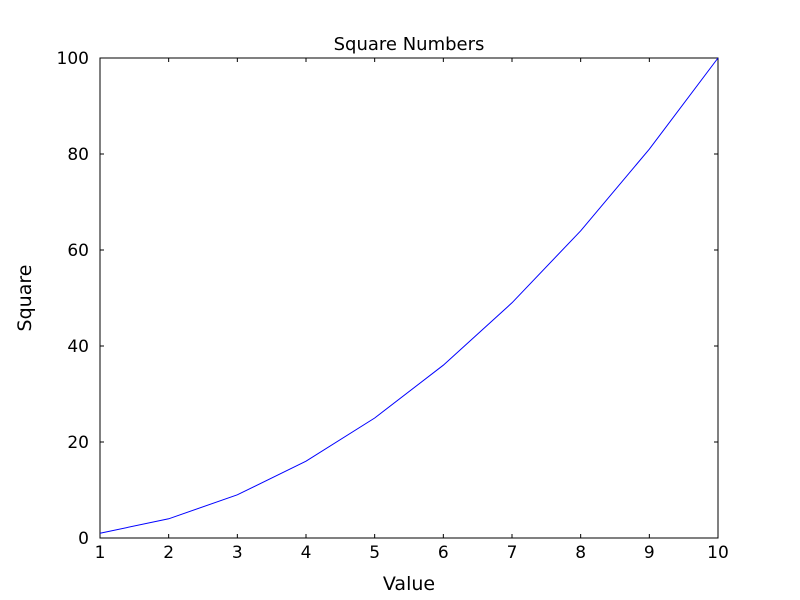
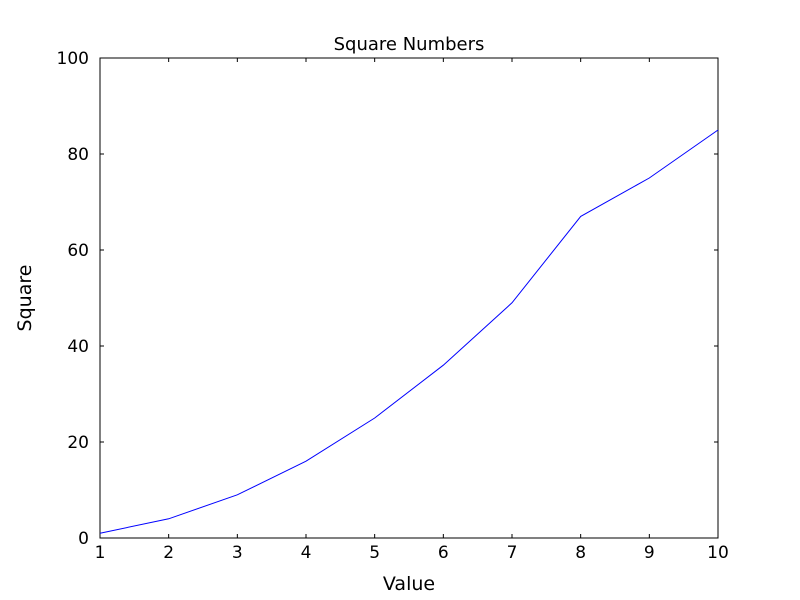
8: 64 -> 67
9: 81 -> 75
10: 100 -> 85
